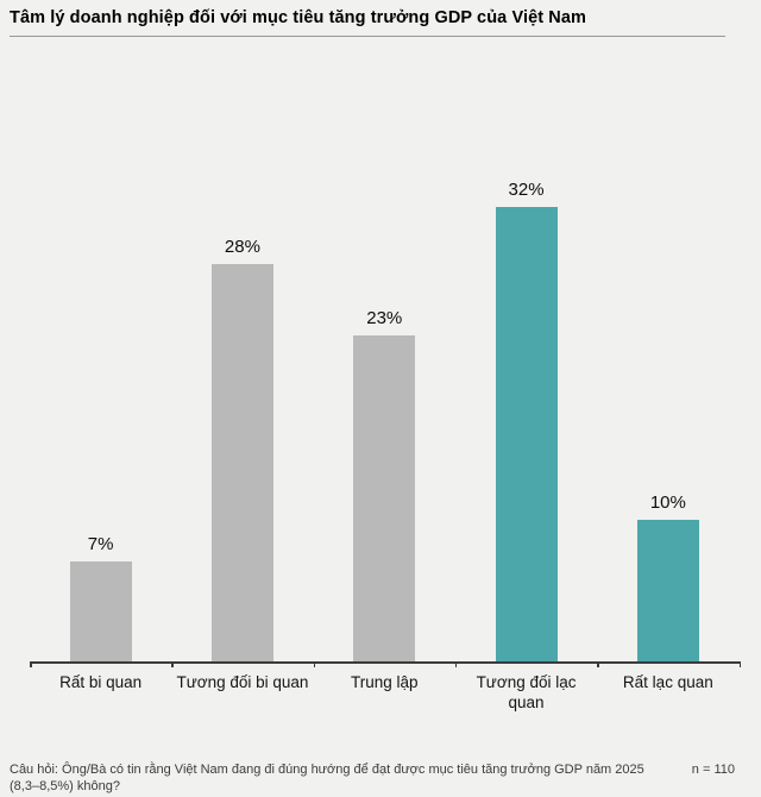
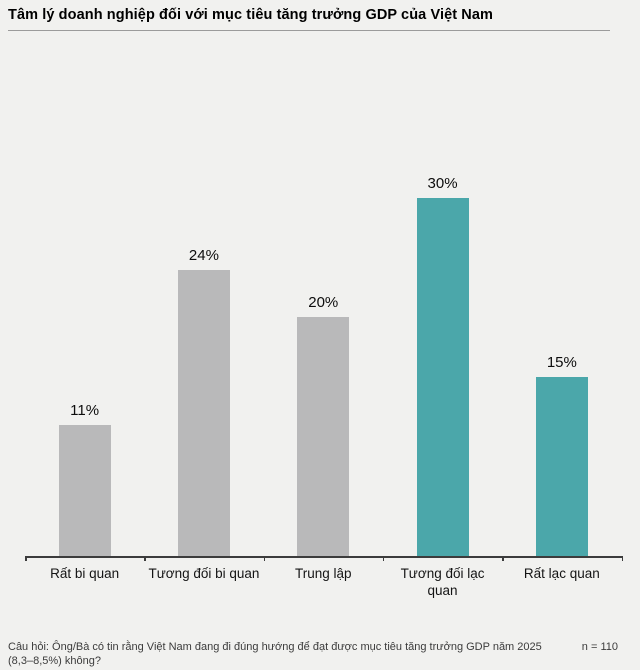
Rất bi quan: 7% -> 11%
Tương đối bi quan: 28% -> 24%
Trung lập: 23% -> 20%
Tương đối lạc quan: 32% -> 30%
Rất lạc quan: 10% -> 15%
